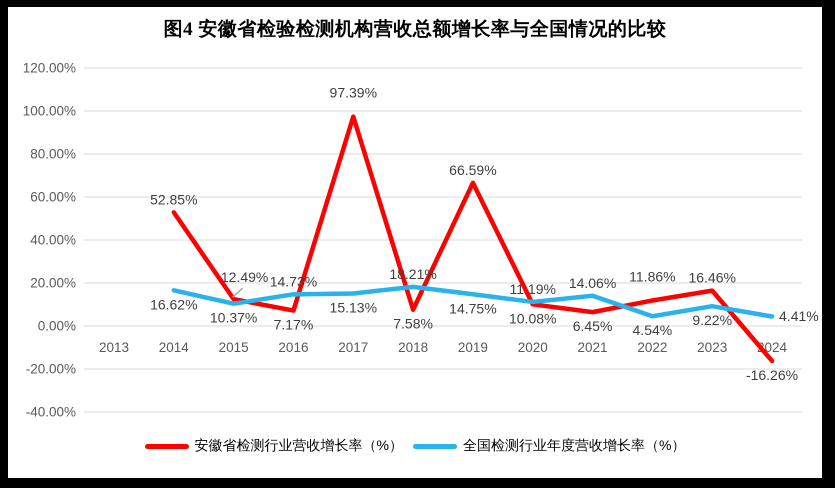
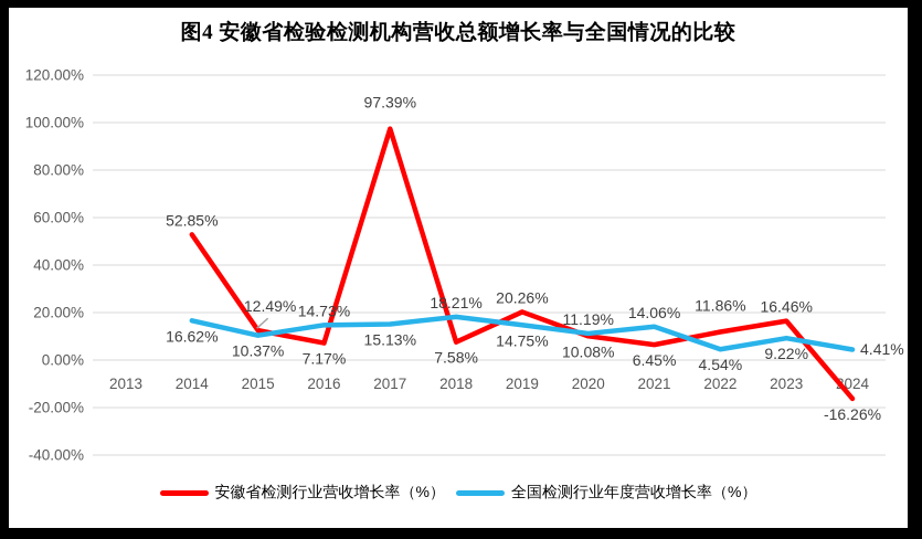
安徽省检测行业营收增长率（%）/2019: 66.59% -> 20.26%
